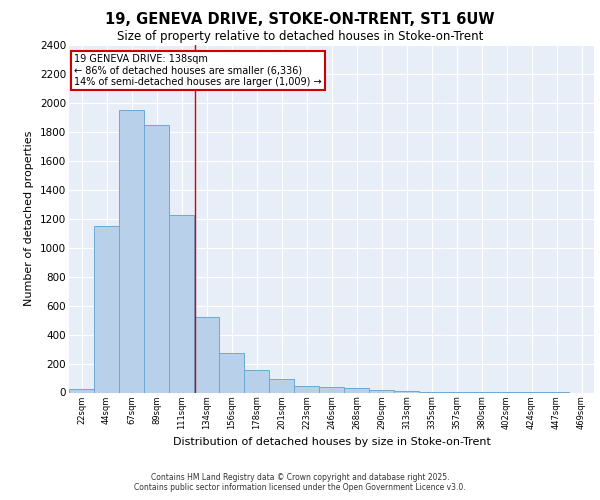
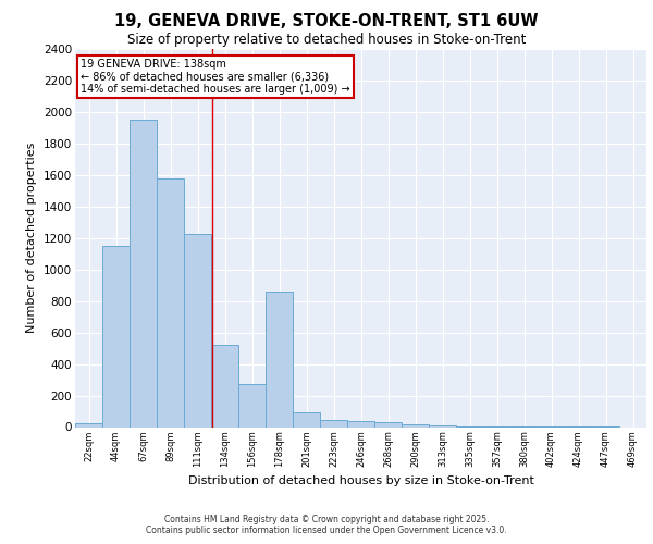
89sqm: 1850 -> 1580
178sqm: 160 -> 860
